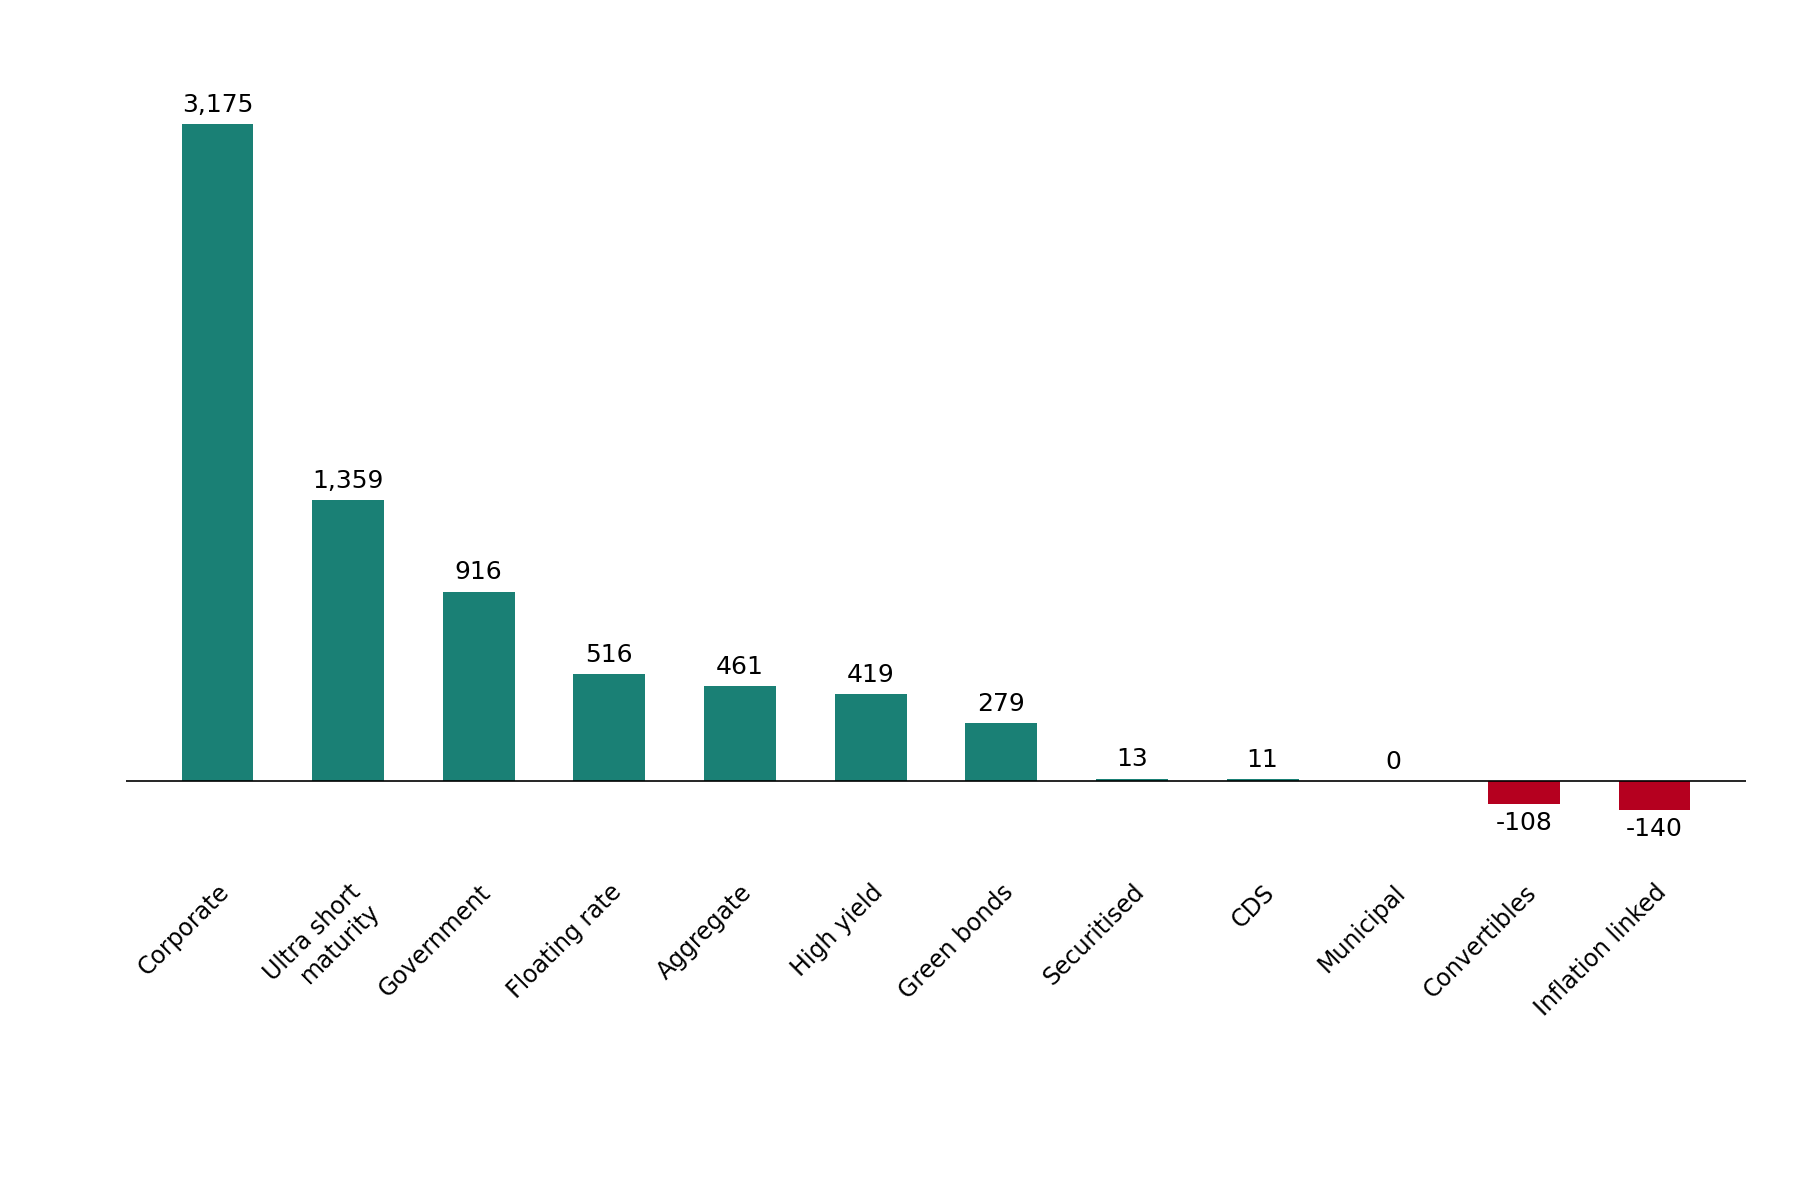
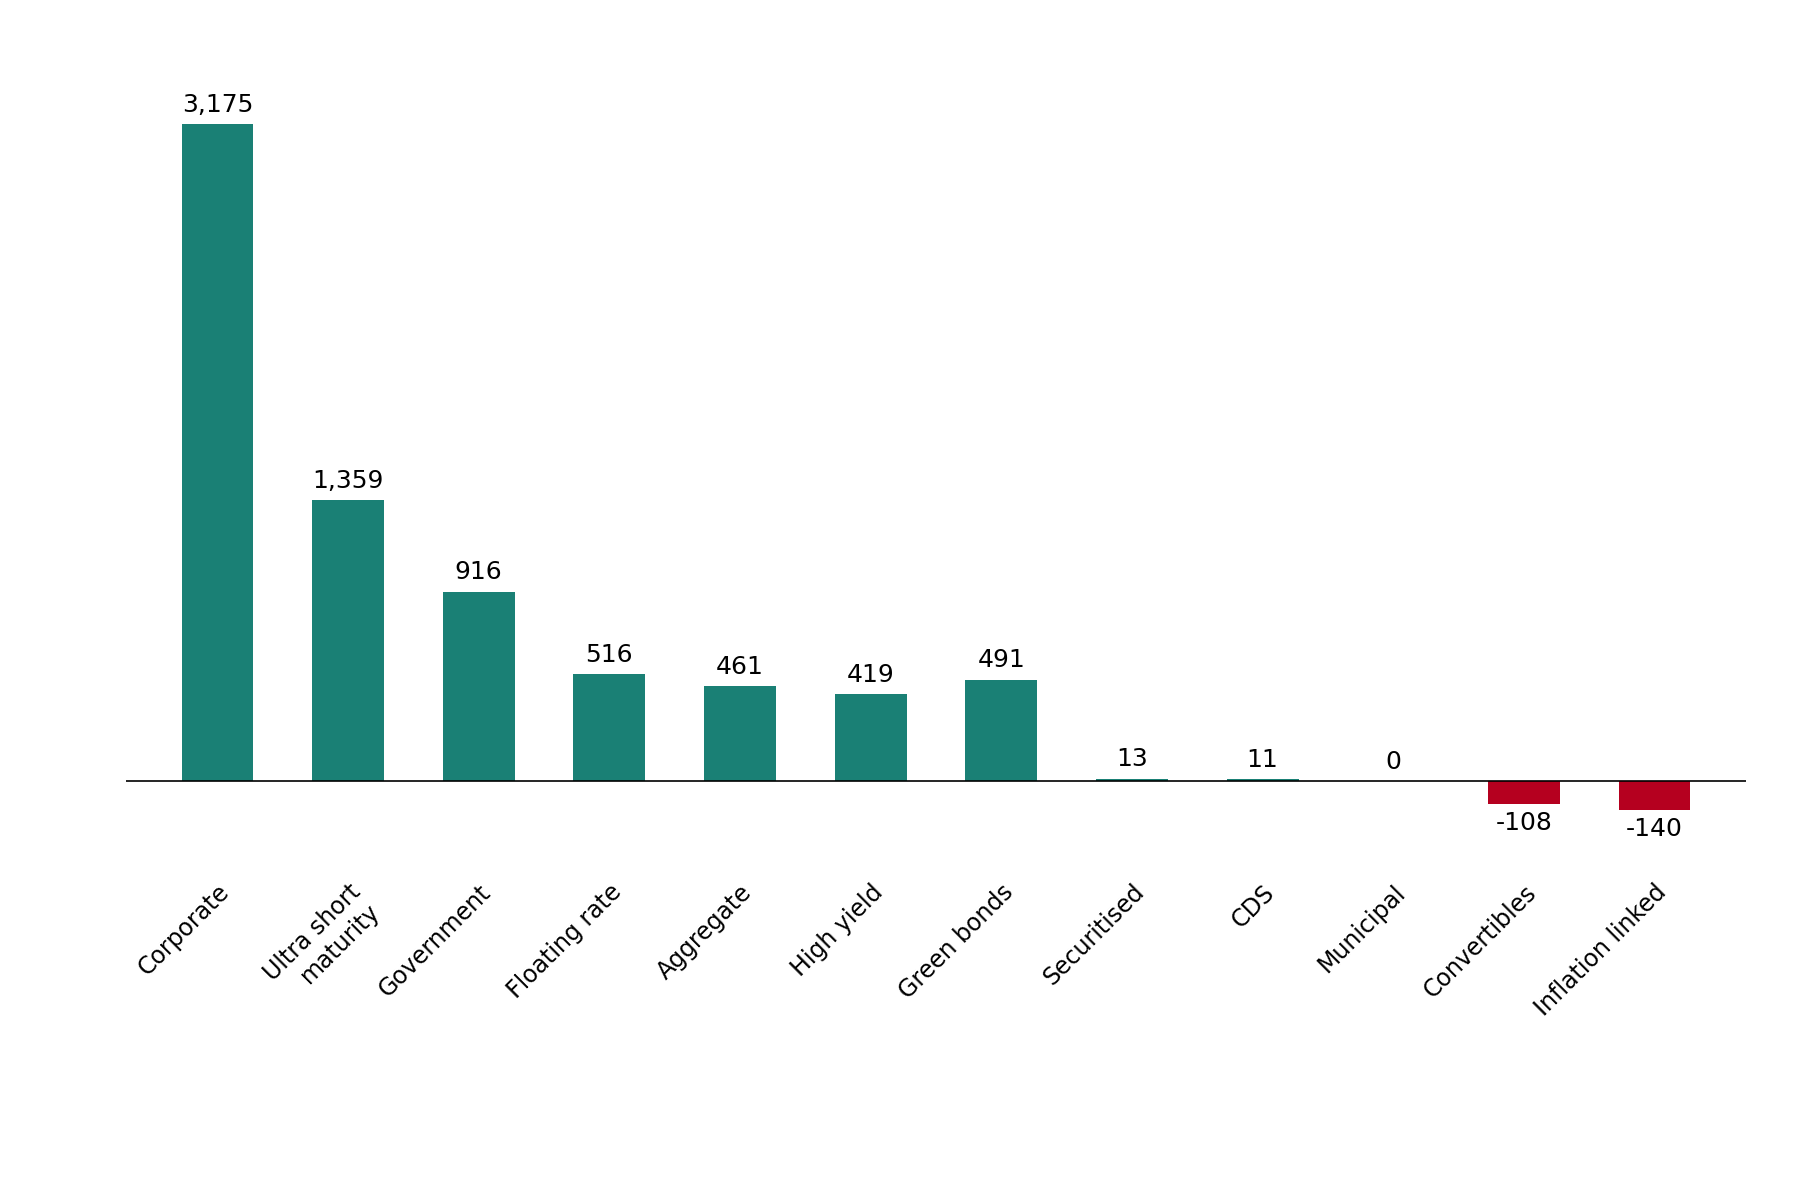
Green bonds: 279 -> 491
